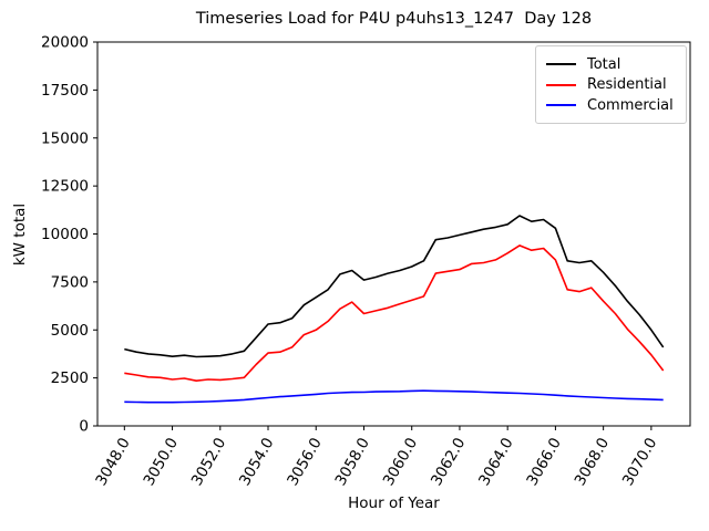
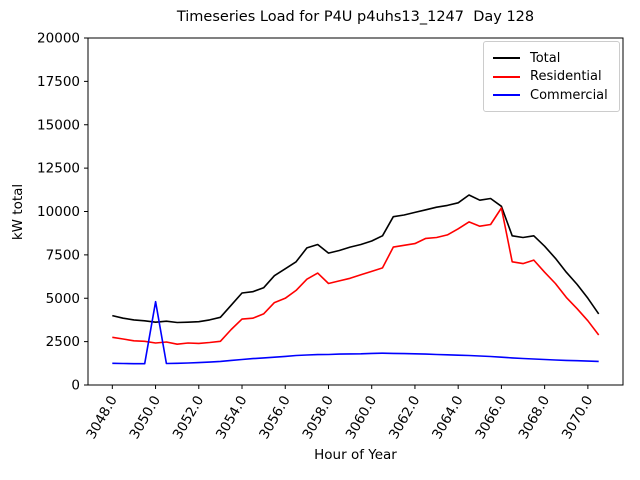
Commercial/3050.0: 1200 -> 4800
Residential/3066.0: 8600 -> 10200
